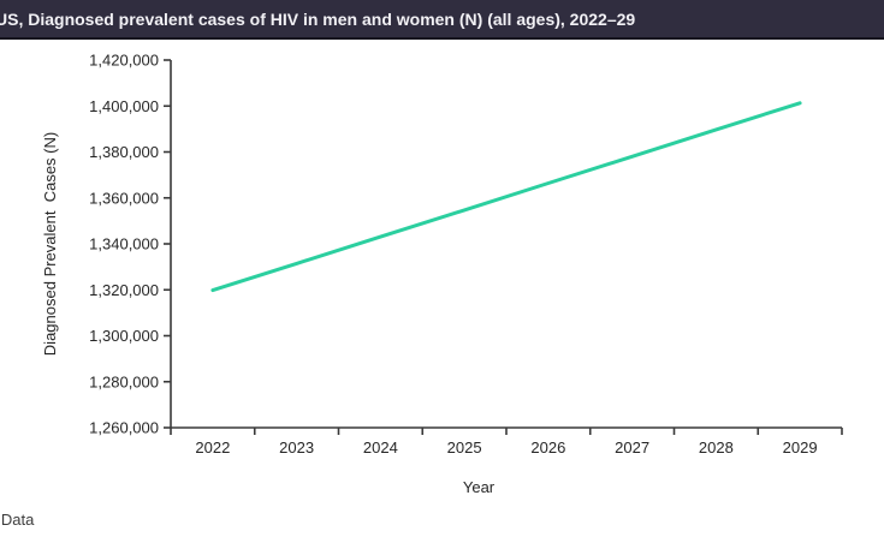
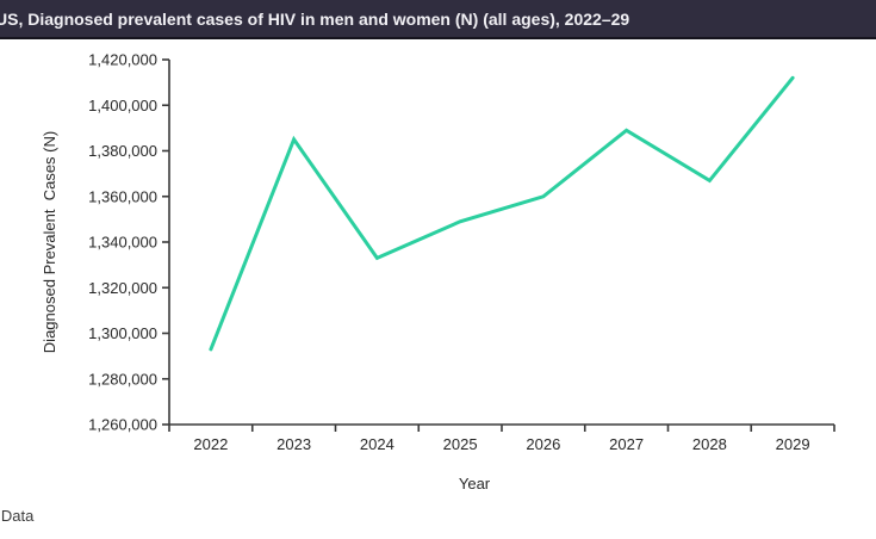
2022: 1320000 -> 1293000
2023: 1331000 -> 1385000
2024: 1343000 -> 1333000
2025: 1355000 -> 1349000
2026: 1366000 -> 1360000
2027: 1378000 -> 1389000
2028: 1390000 -> 1367000
2029: 1401000 -> 1412000
